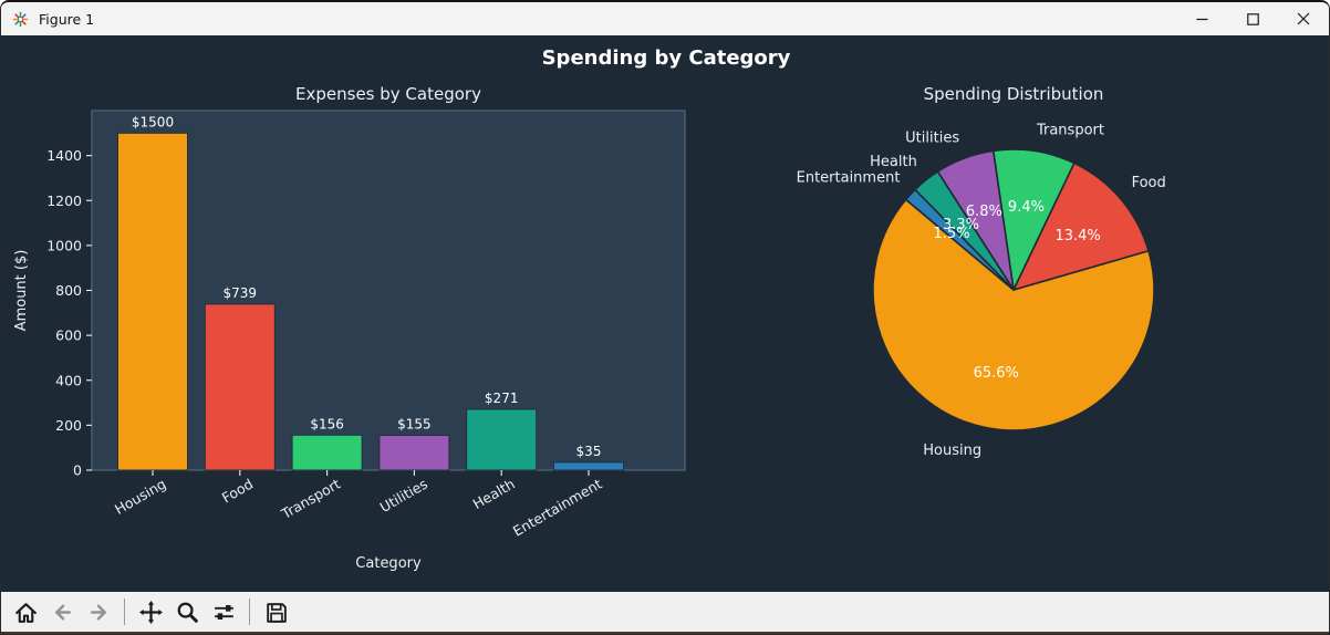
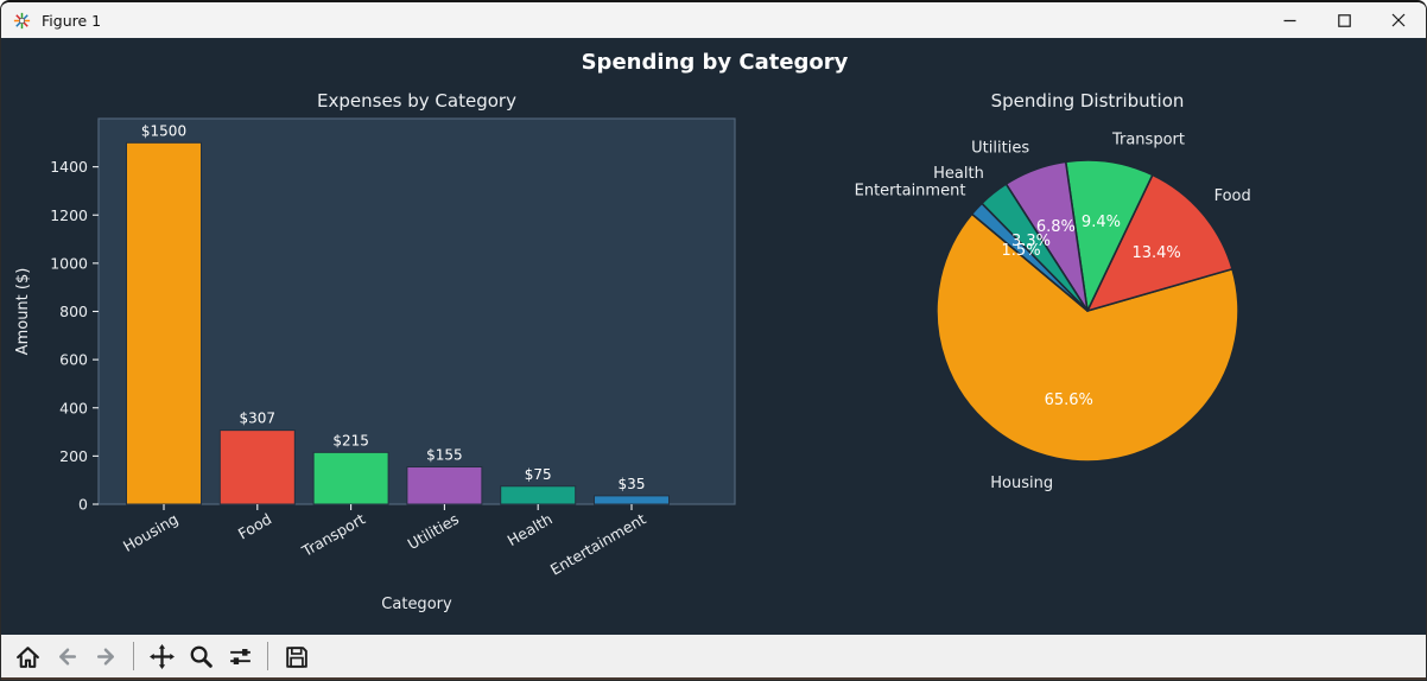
Expenses by Category/Food: $739 -> $307
Expenses by Category/Transport: $156 -> $215
Expenses by Category/Health: $271 -> $75
